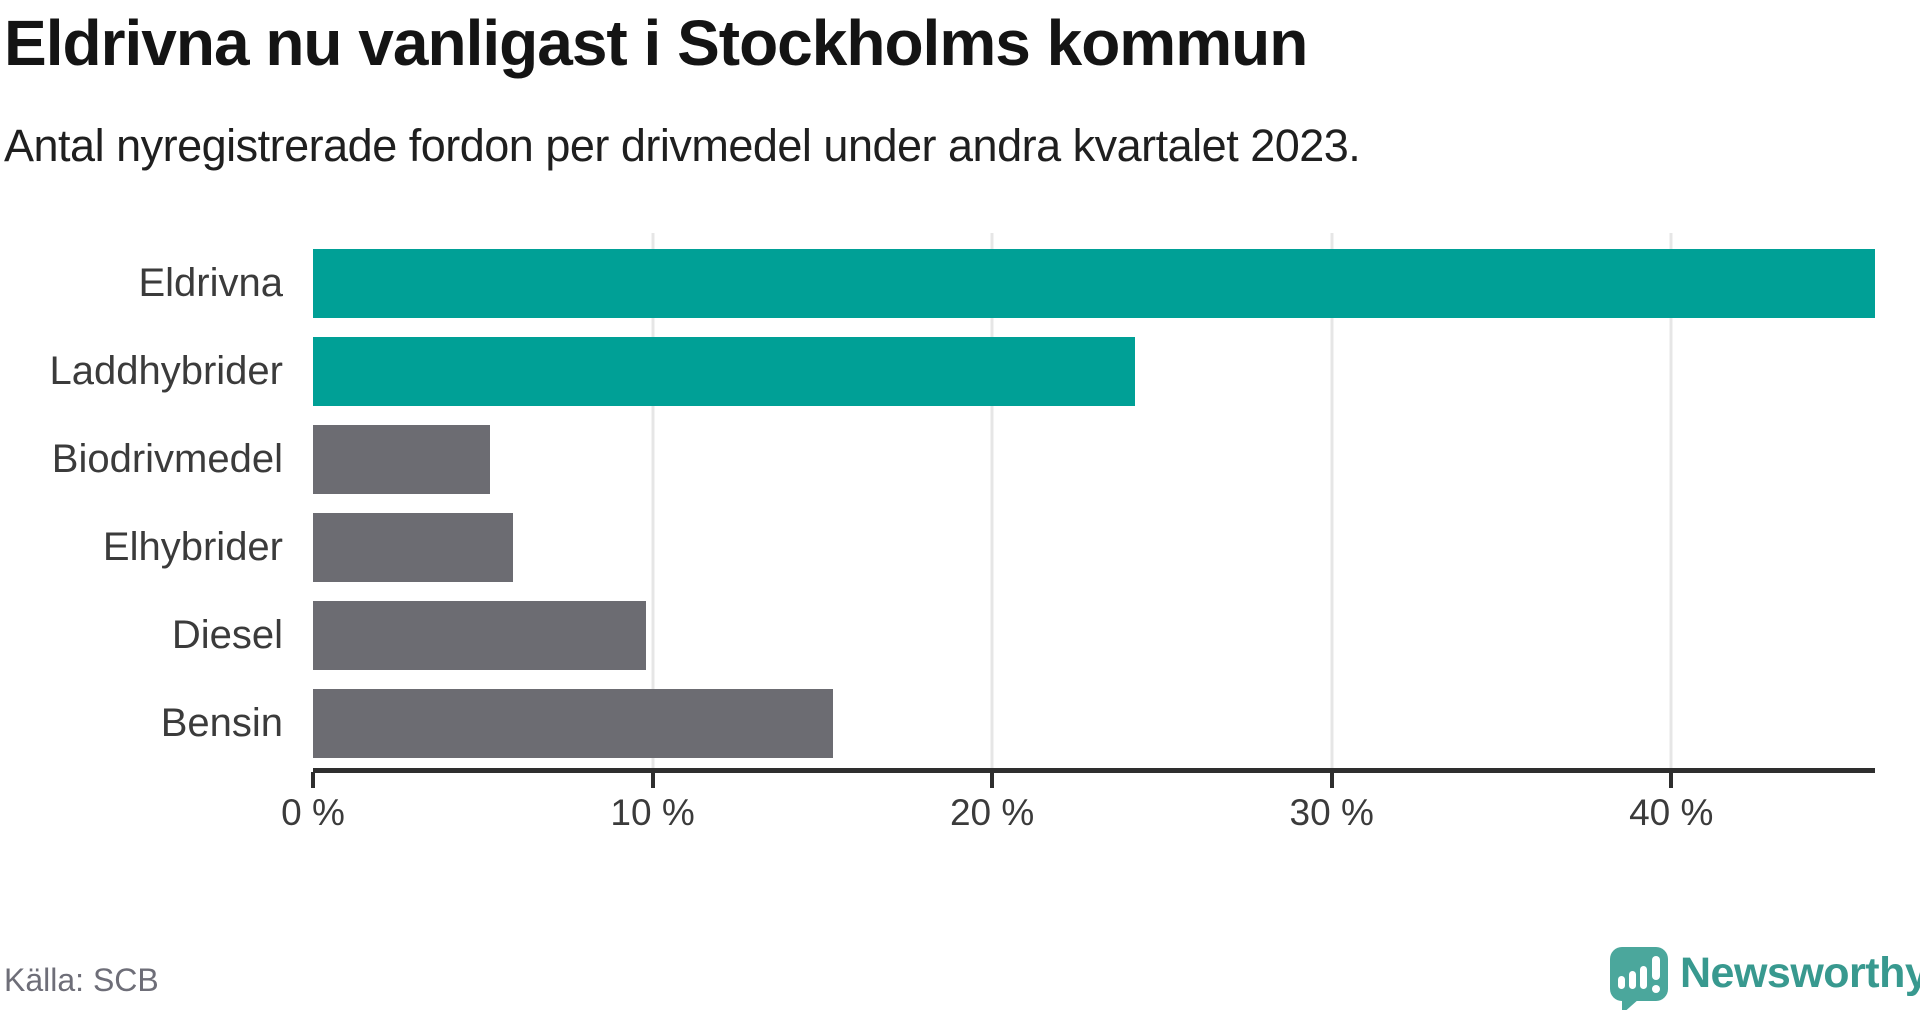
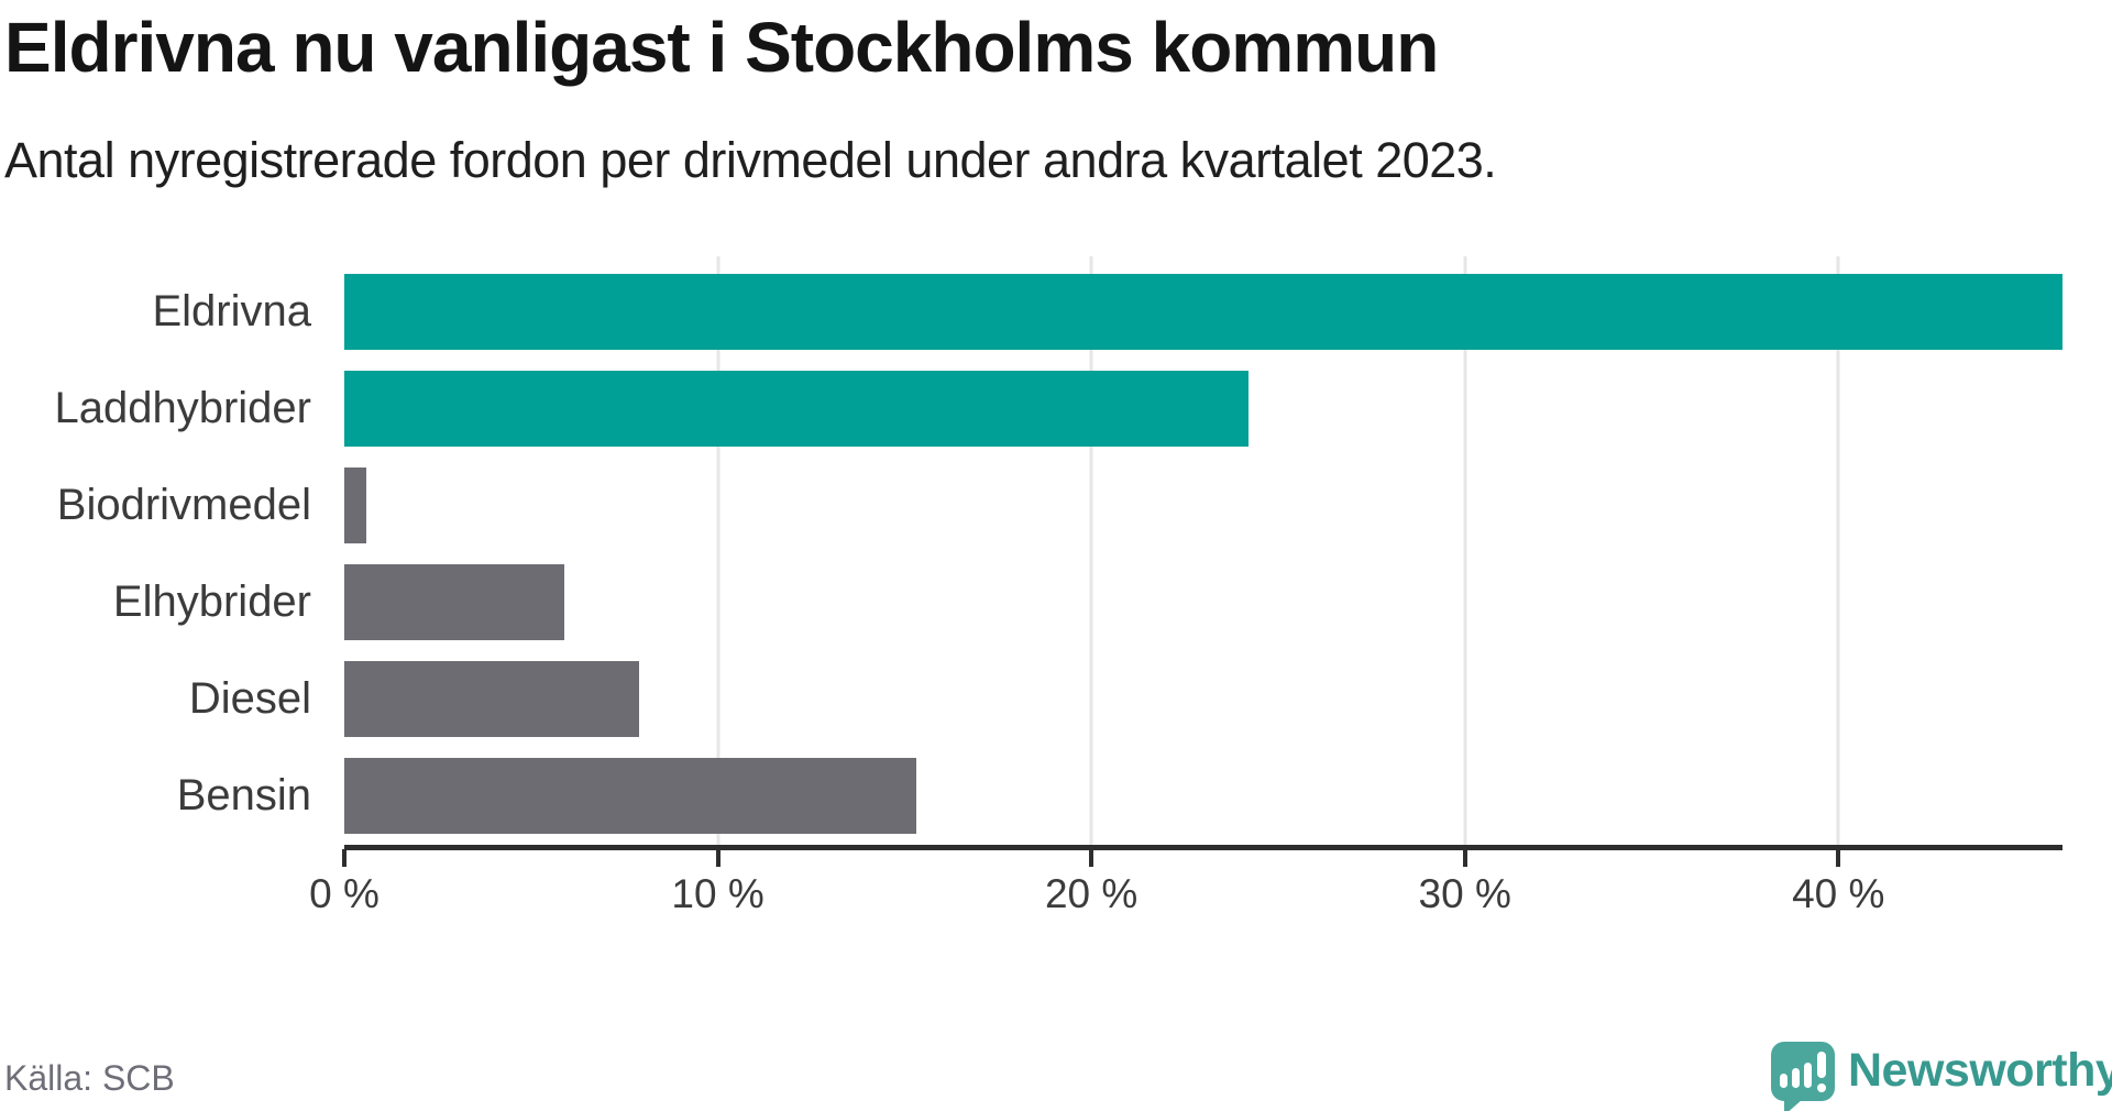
Biodrivmedel: 5.2% -> 0.6%
Diesel: 9.8% -> 7.9%
